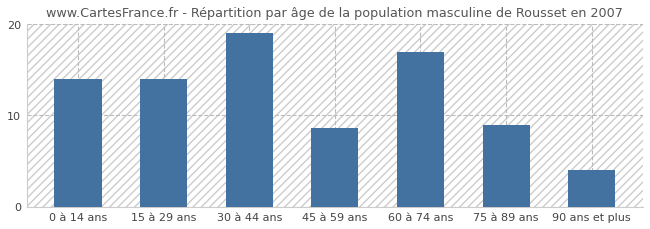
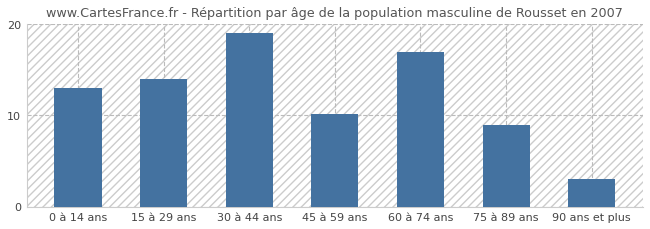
0 à 14 ans: 14.0 -> 13.0
45 à 59 ans: 8.6 -> 10.1
90 ans et plus: 4.0 -> 3.0
